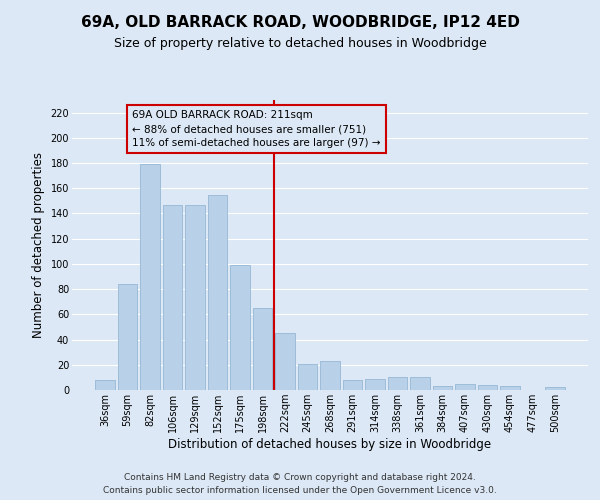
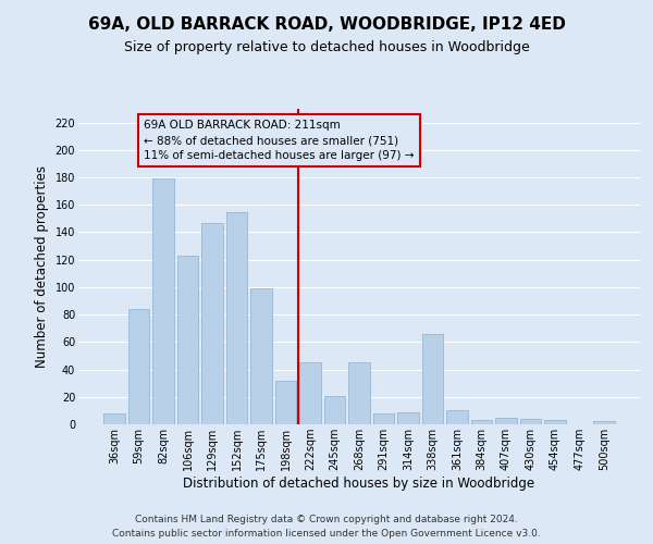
106sqm: 147 -> 123
198sqm: 65 -> 32
268sqm: 23 -> 45
338sqm: 10 -> 66
